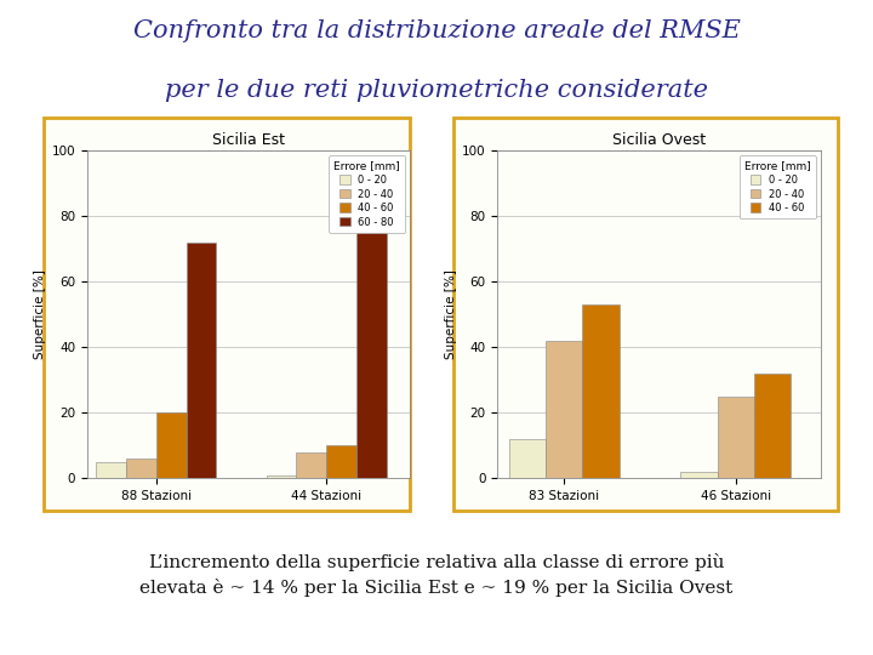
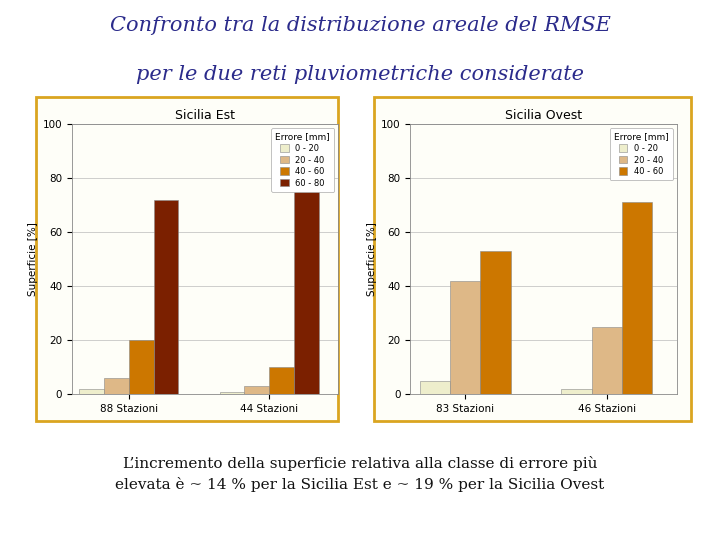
Sicilia Est/0 - 20/88 Stazioni: 5 -> 2
Sicilia Est/20 - 40/44 Stazioni: 8 -> 3
Sicilia Ovest/0 - 20/83 Stazioni: 12 -> 5
Sicilia Ovest/40 - 60/46 Stazioni: 32 -> 71
